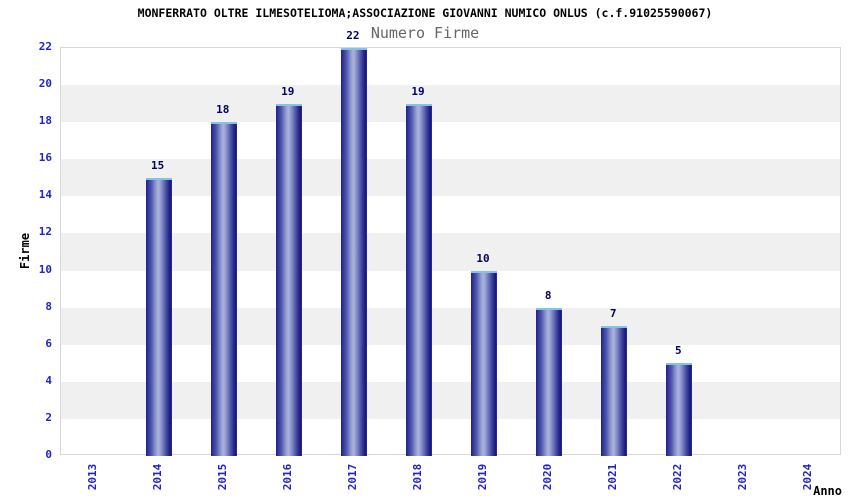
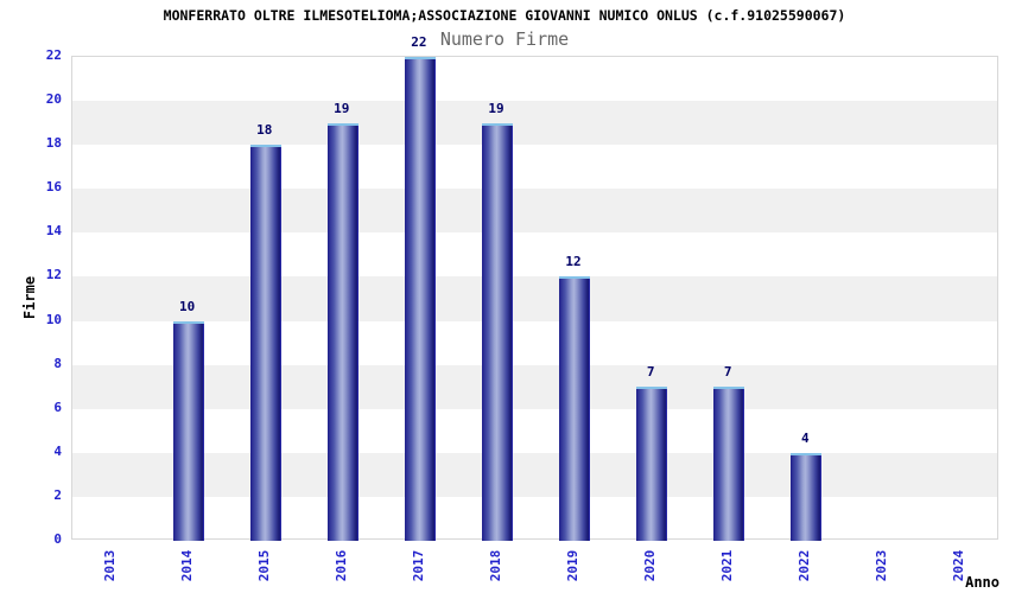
2014: 15 -> 10
2019: 10 -> 12
2020: 8 -> 7
2022: 5 -> 4
